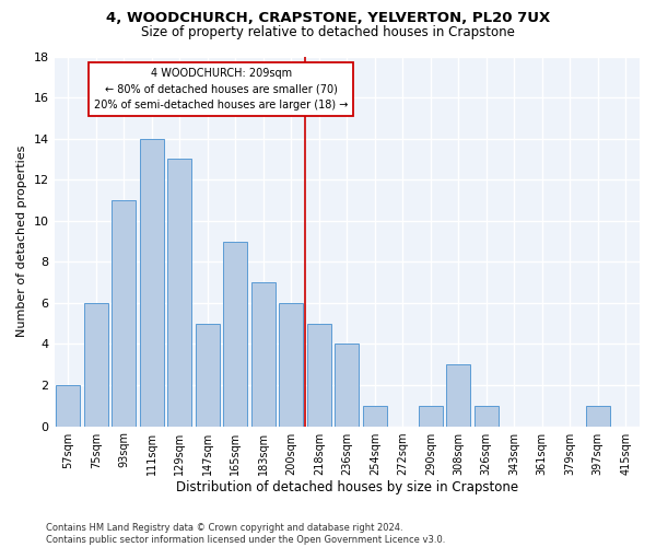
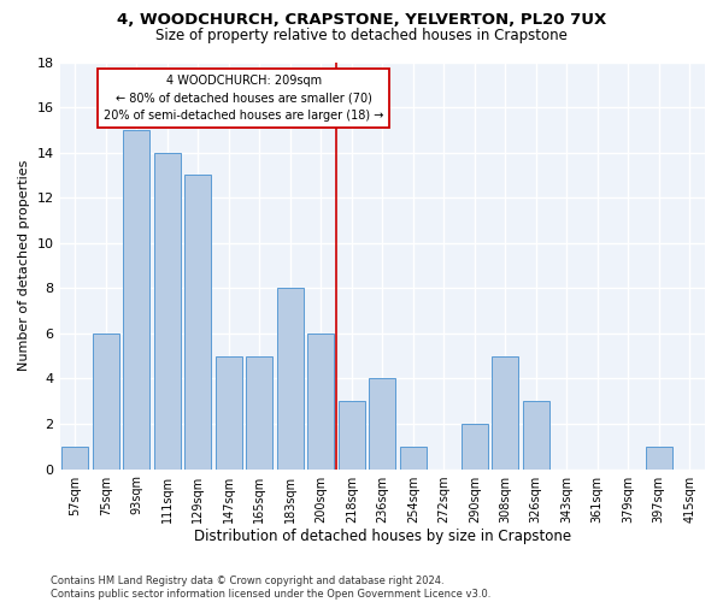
57sqm: 2 -> 1
93sqm: 11 -> 15
165sqm: 9 -> 5
183sqm: 7 -> 8
218sqm: 5 -> 3
290sqm: 1 -> 2
308sqm: 3 -> 5
326sqm: 1 -> 3
